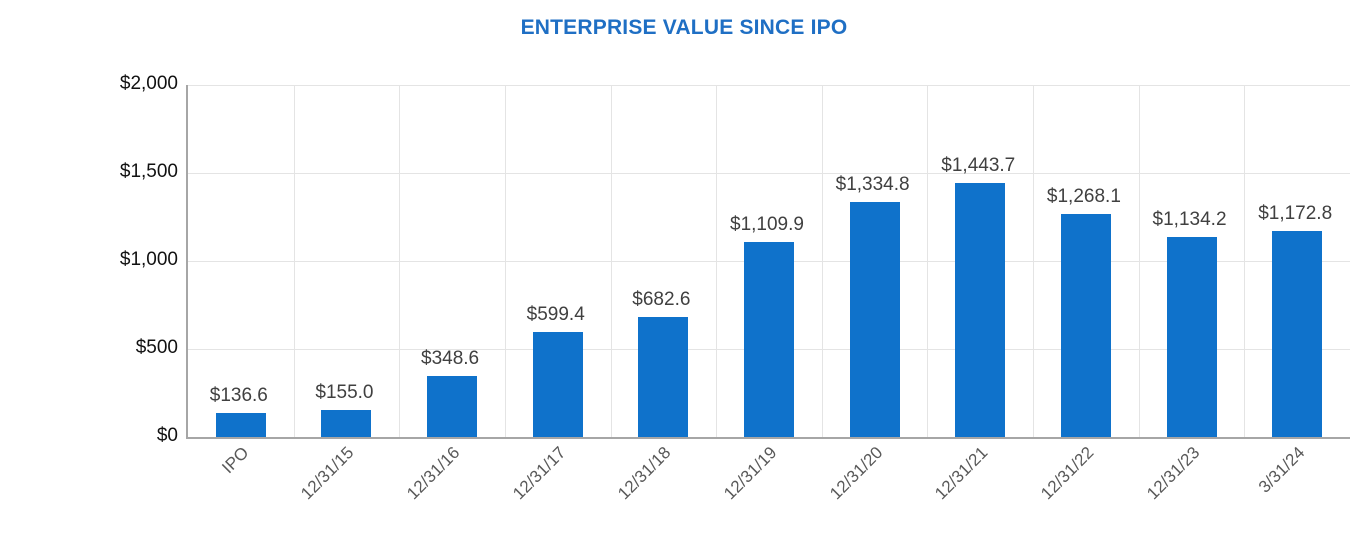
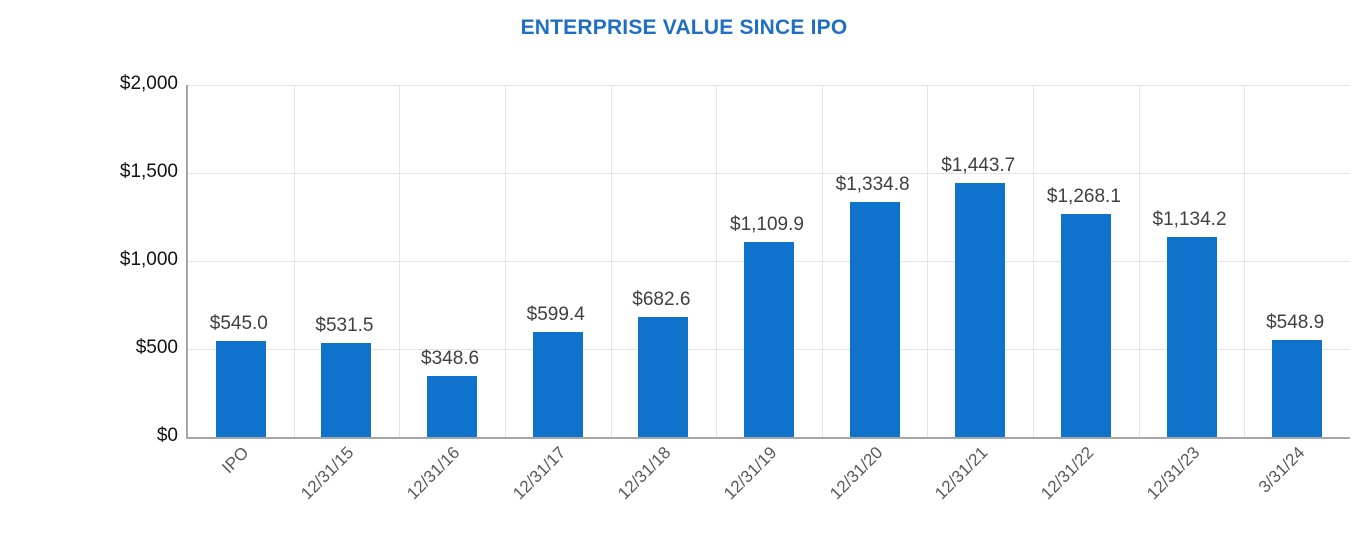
IPO: $136.6 -> $545.0
12/31/15: $155.0 -> $531.5
3/31/24: $1,172.8 -> $548.9
